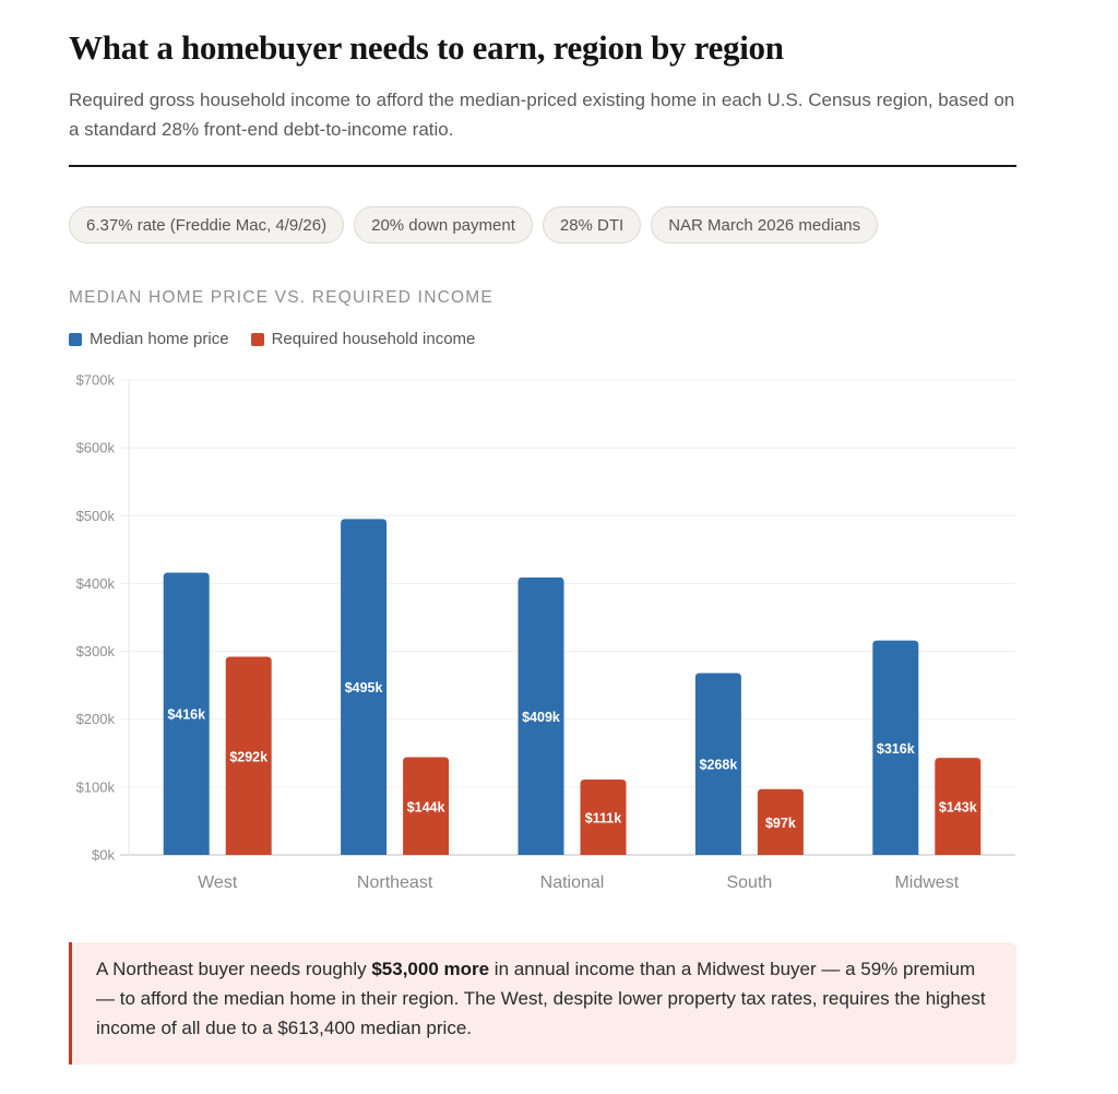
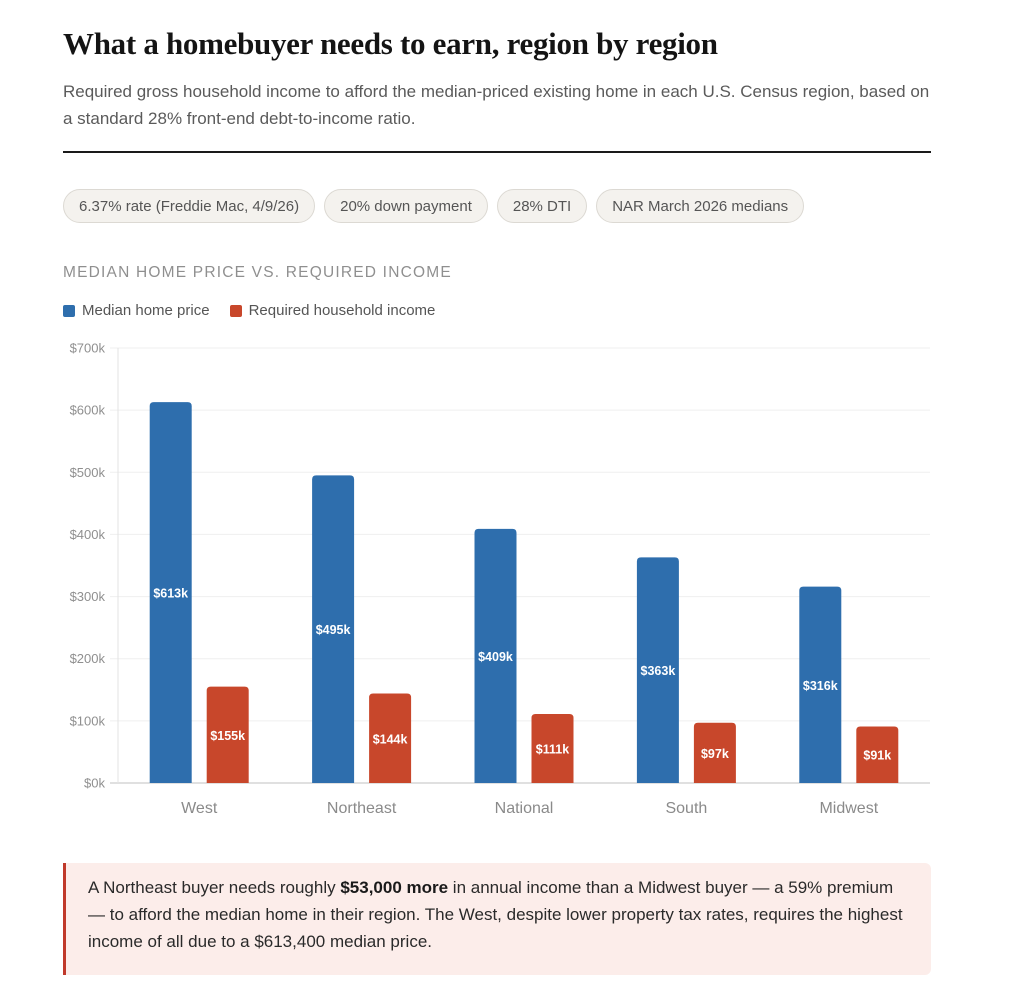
Median home price/West: $416k -> $613k
Required household income/West: $292k -> $155k
Median home price/South: $268k -> $363k
Required household income/Midwest: $143k -> $91k
